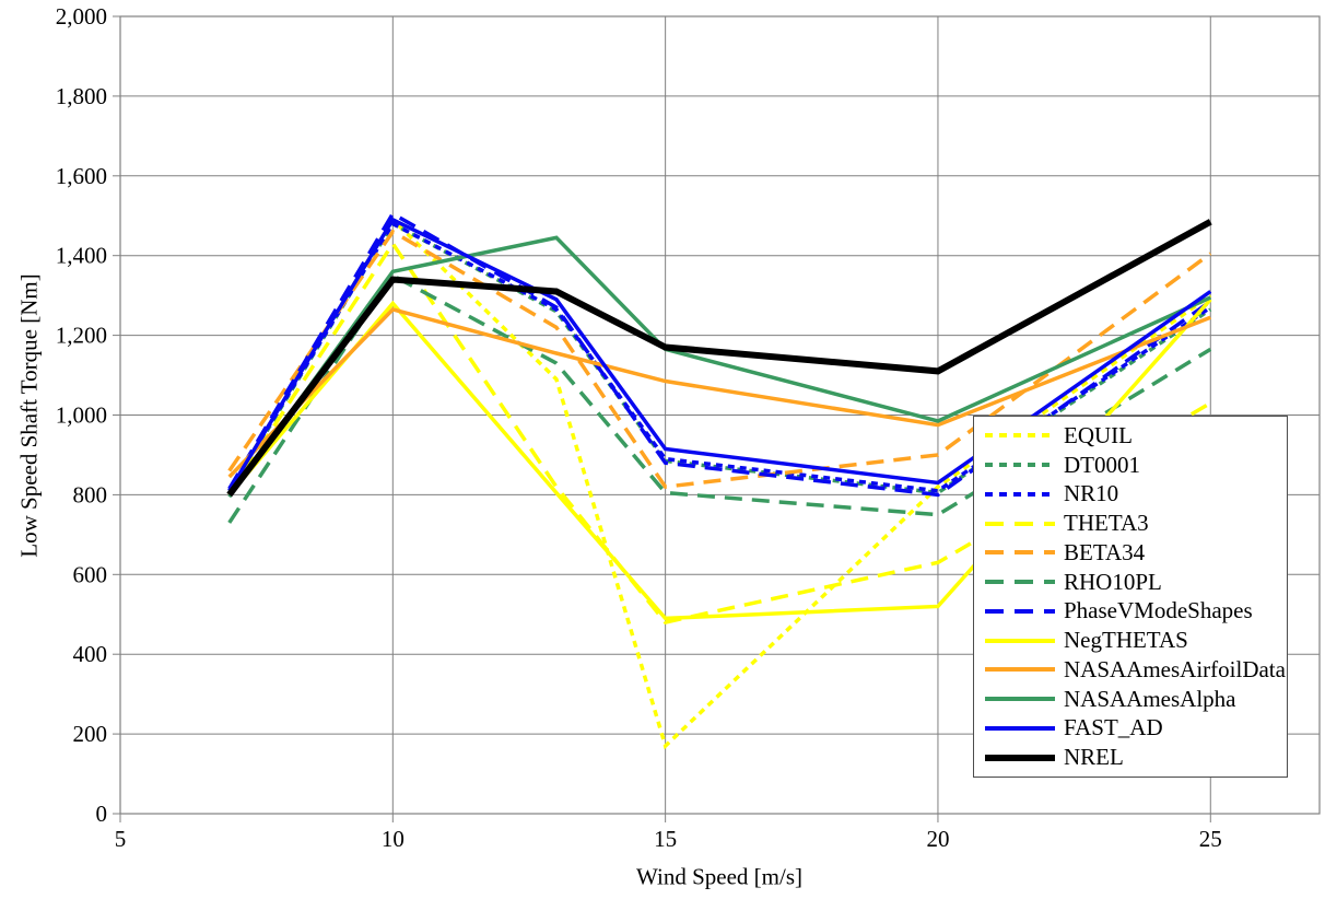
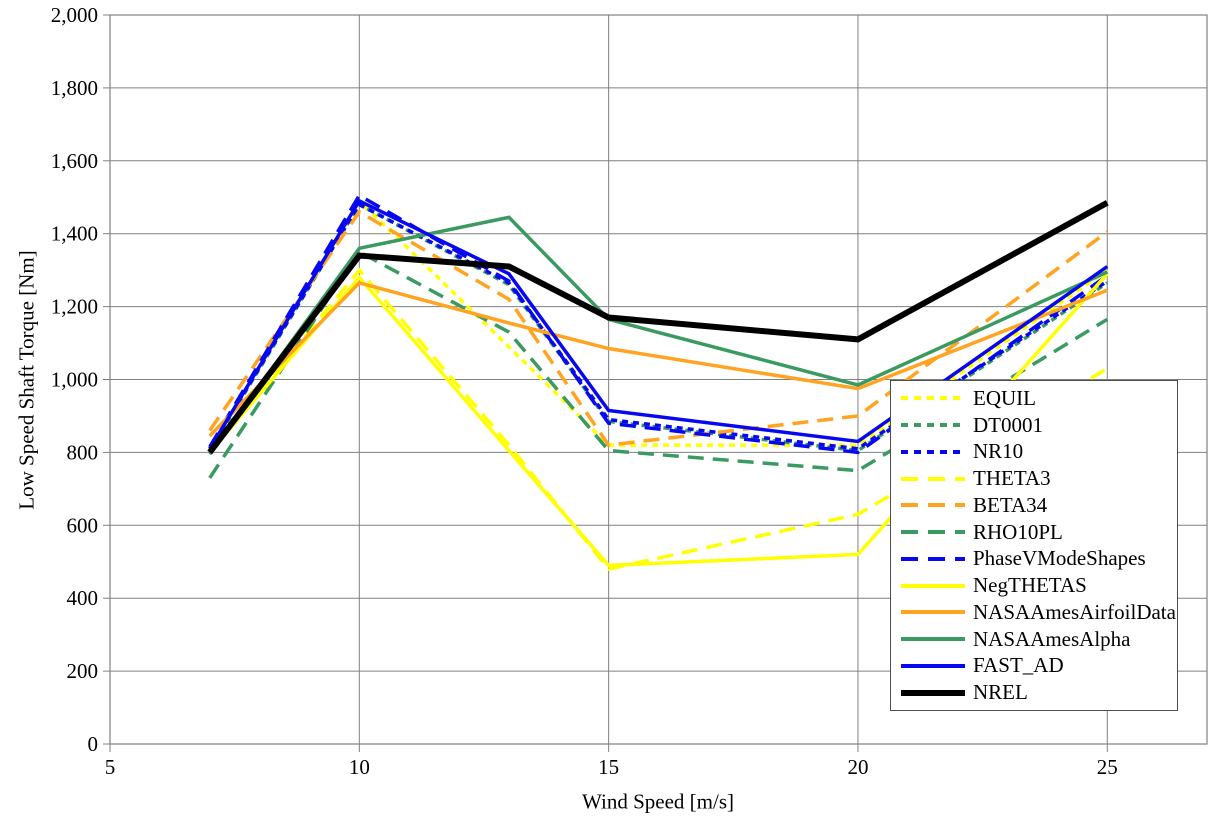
THETA3/10: 1430 -> 1300
EQUIL/15: 170 -> 820
